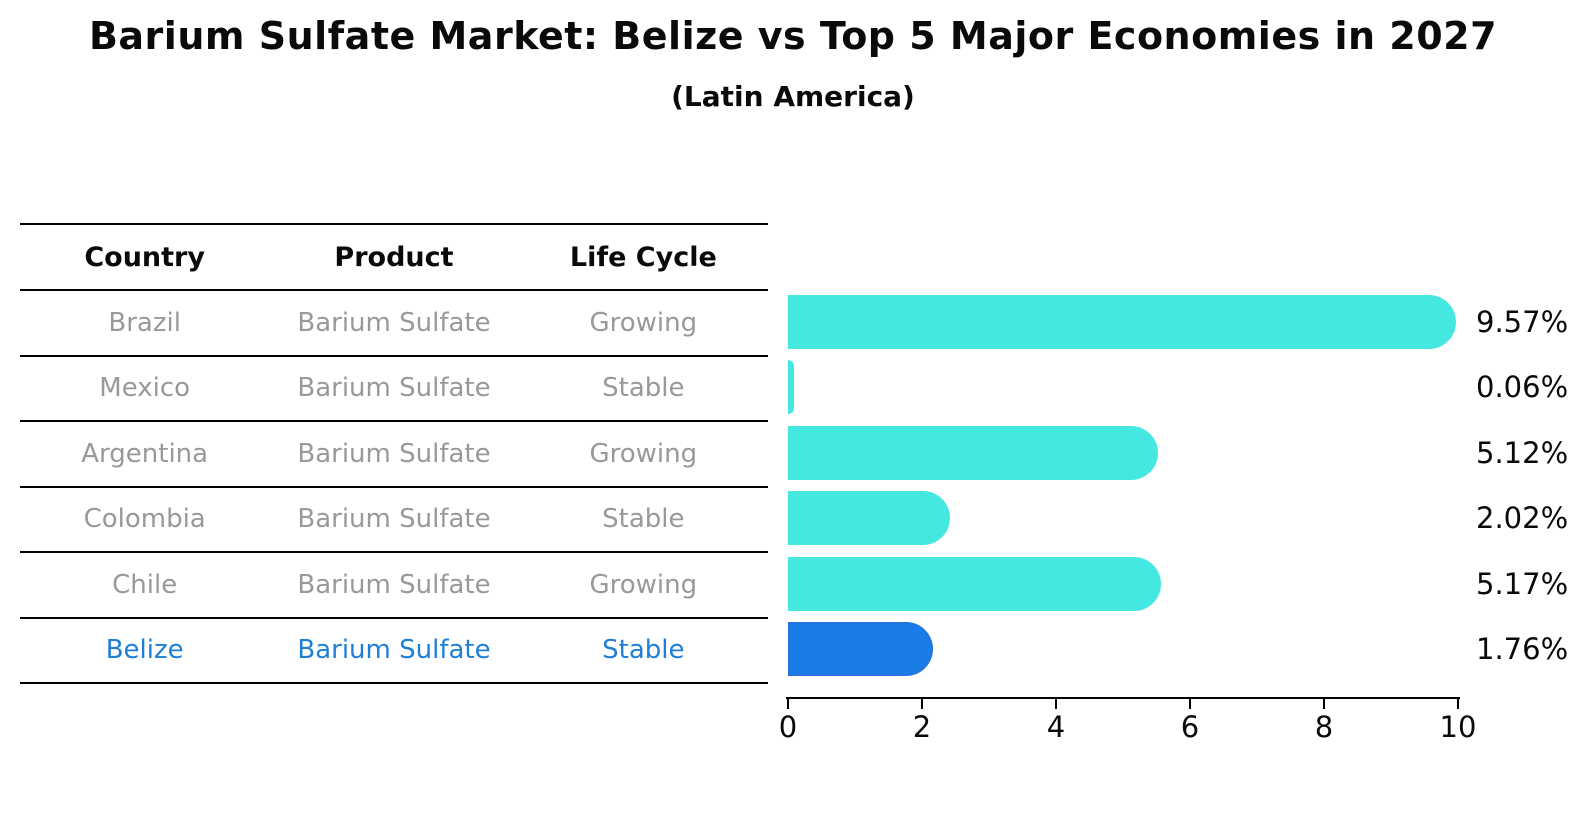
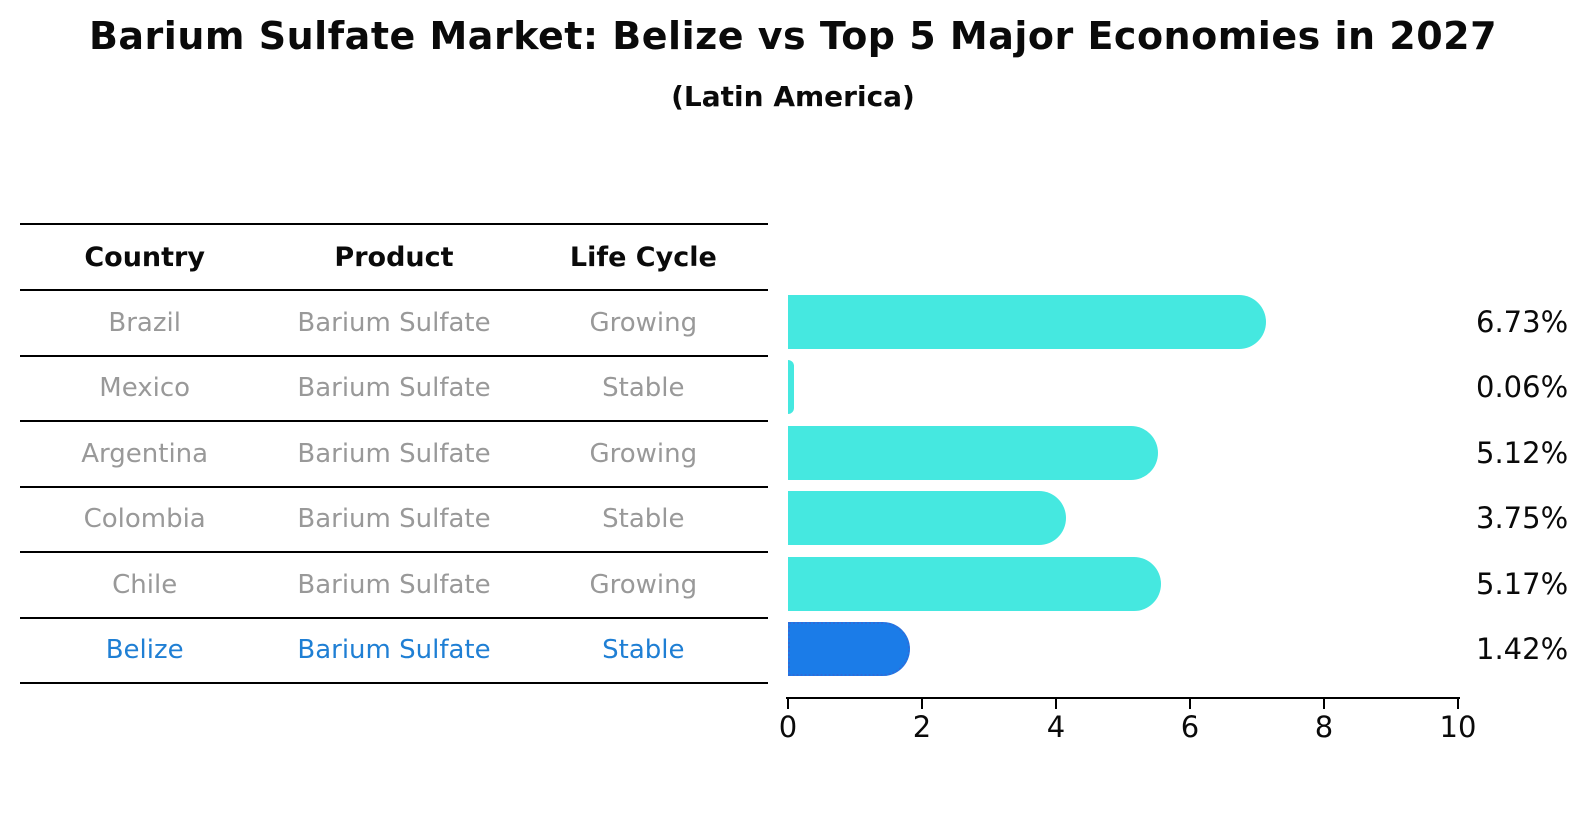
Brazil: 9.57% -> 6.73%
Colombia: 2.02% -> 3.75%
Belize: 1.76% -> 1.42%
